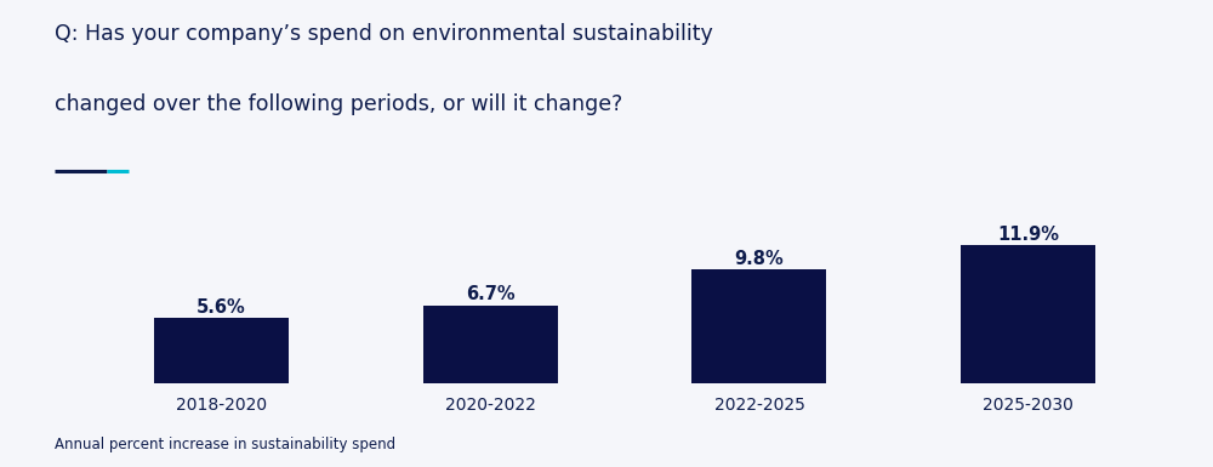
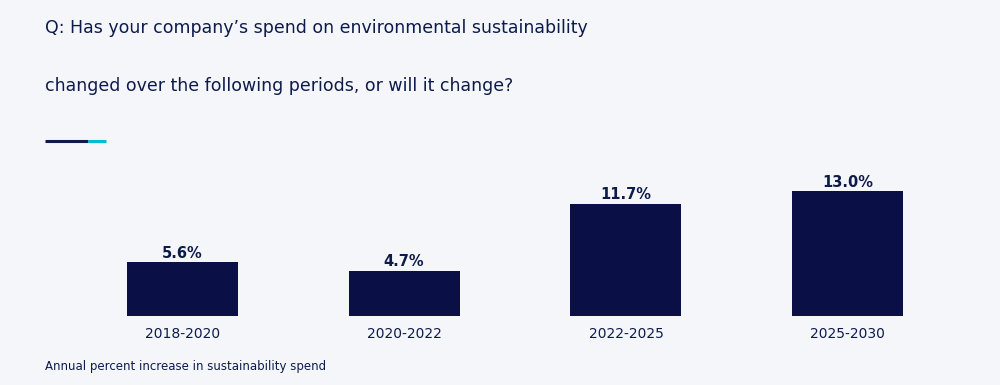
2020-2022: 6.7% -> 4.7%
2022-2025: 9.8% -> 11.7%
2025-2030: 11.9% -> 13.0%
